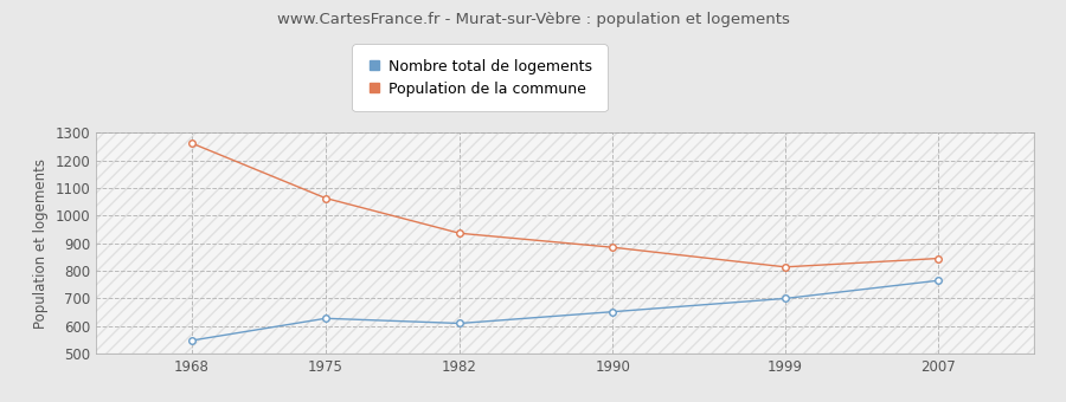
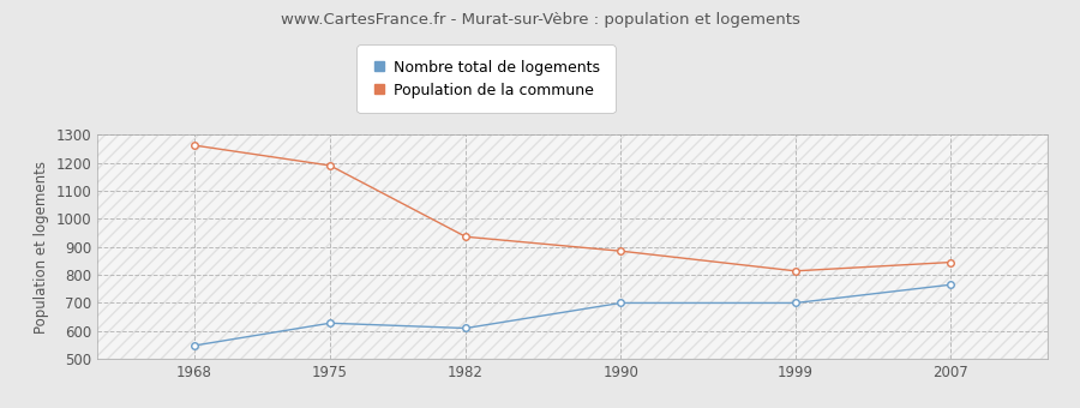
Population de la commune/1975: 1063 -> 1190
Nombre total de logements/1990: 652 -> 700
